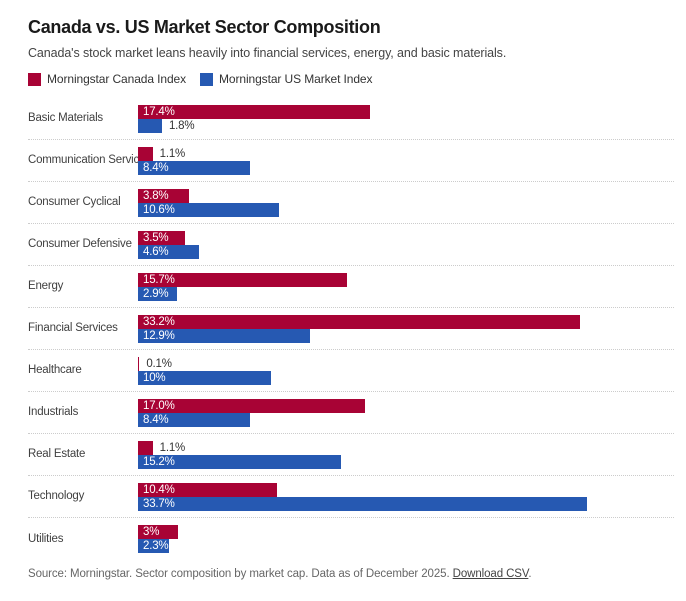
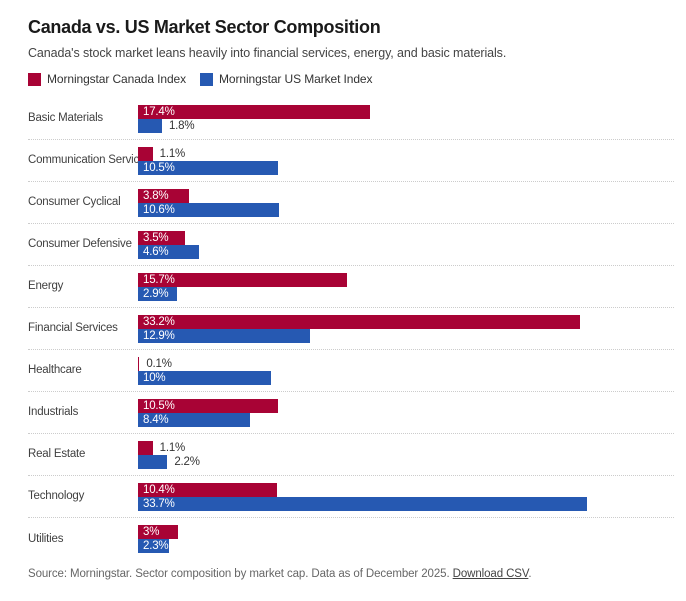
Morningstar US Market Index/Communication Services: 8.4% -> 10.5%
Morningstar Canada Index/Industrials: 17.0% -> 10.5%
Morningstar US Market Index/Real Estate: 15.2% -> 2.2%
